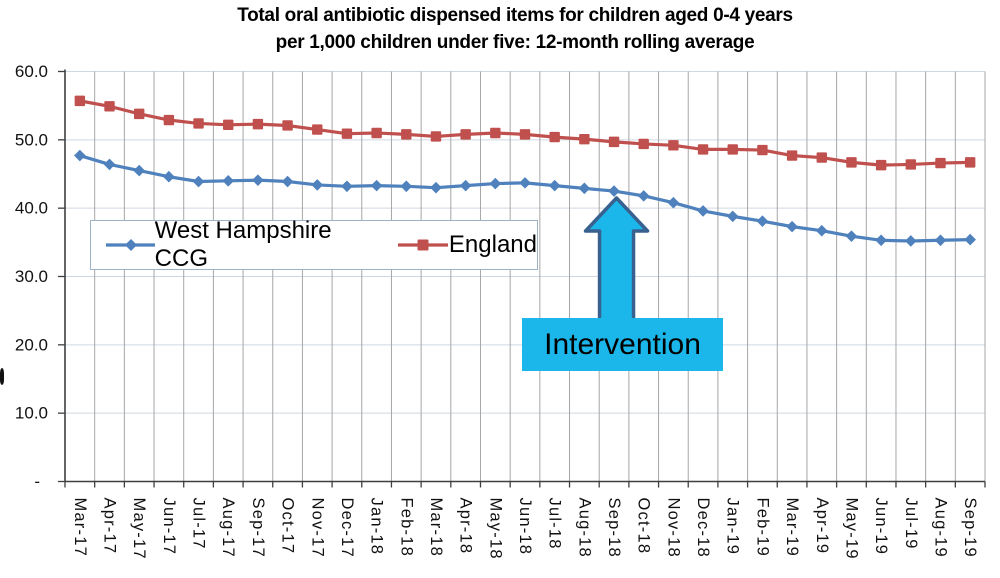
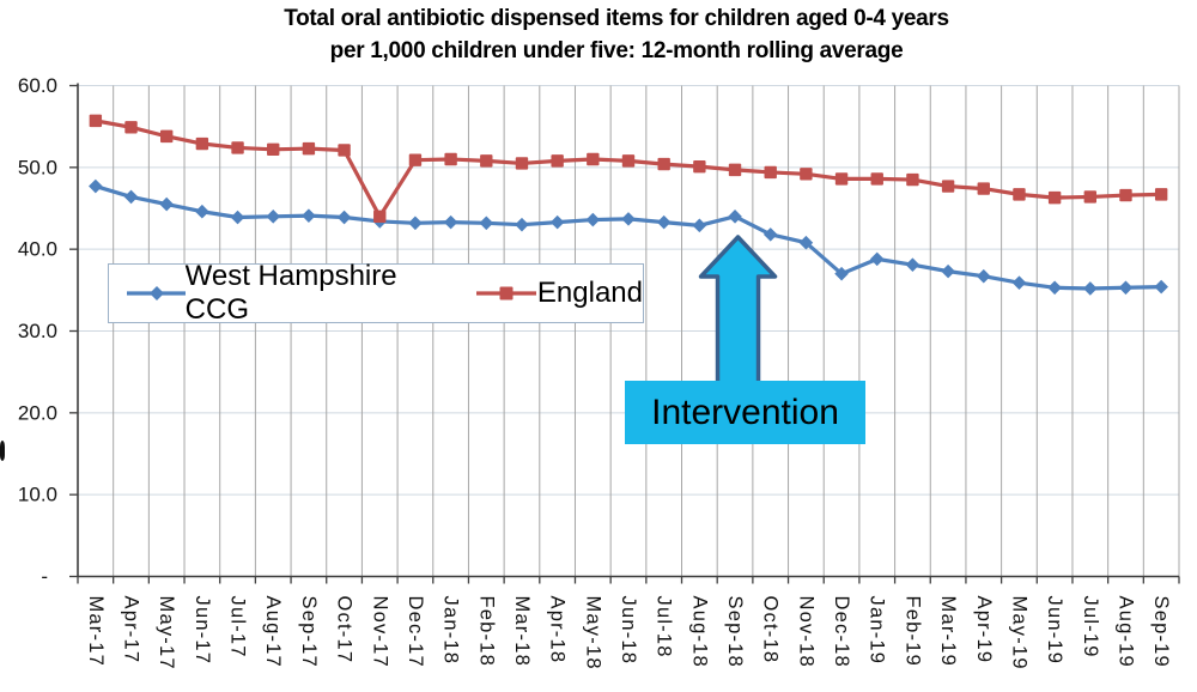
England/Nov-17: 52 -> 44
West Hampshire CCG/Sep-18: 42 -> 44
West Hampshire CCG/Dec-18: 40 -> 37
